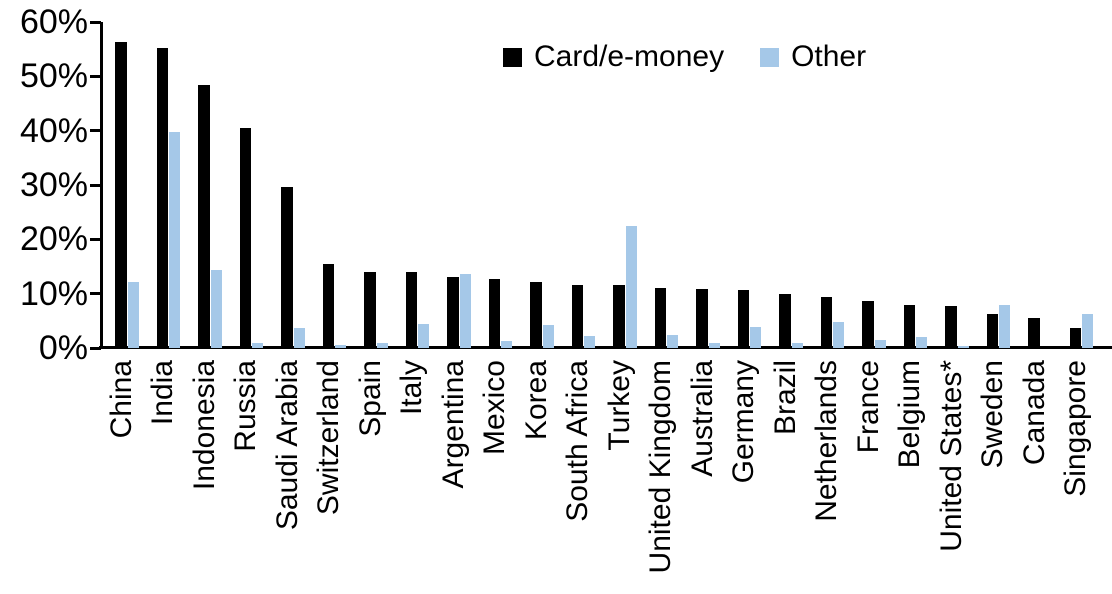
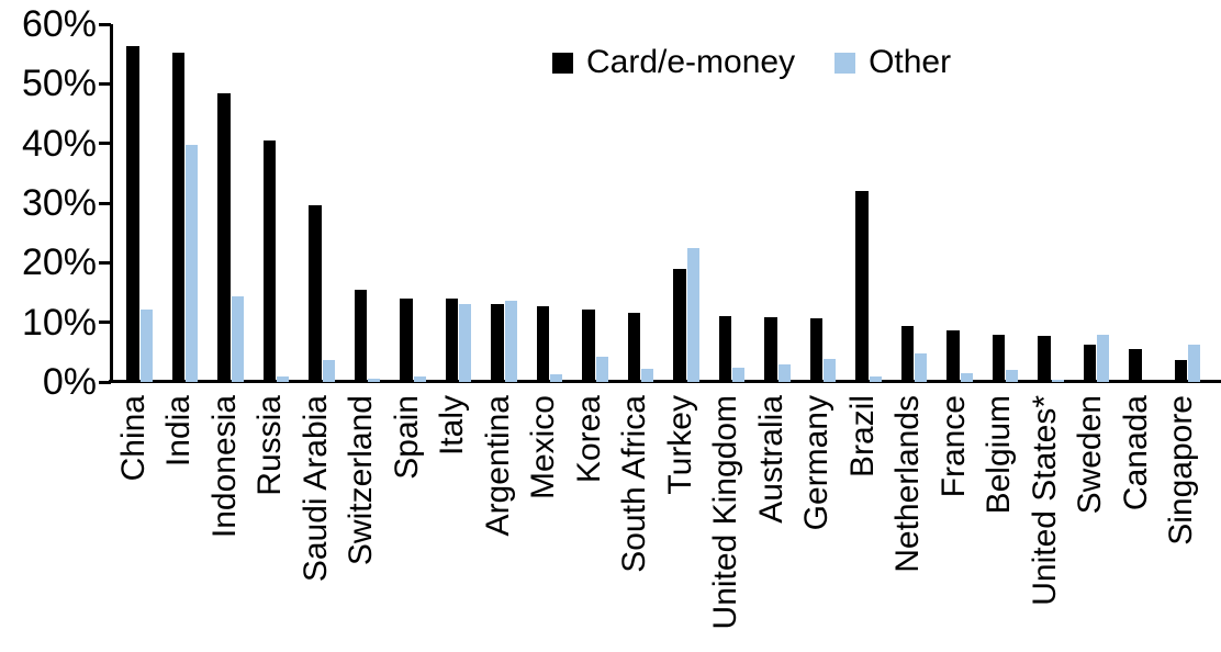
Other/Italy: 4% -> 13%
Card/e-money/Turkey: 12% -> 19%
Other/Australia: 1% -> 3%
Card/e-money/Brazil: 10% -> 32%
